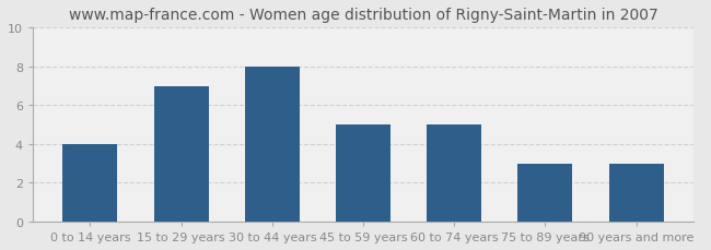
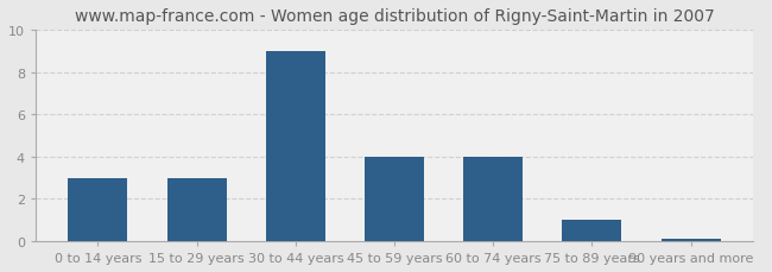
0 to 14 years: 4.0 -> 3.0
15 to 29 years: 7.0 -> 3.0
30 to 44 years: 8.0 -> 9.0
45 to 59 years: 5.0 -> 4.0
60 to 74 years: 5.0 -> 4.0
75 to 89 years: 3.0 -> 1.0
90 years and more: 3.0 -> 0.1
